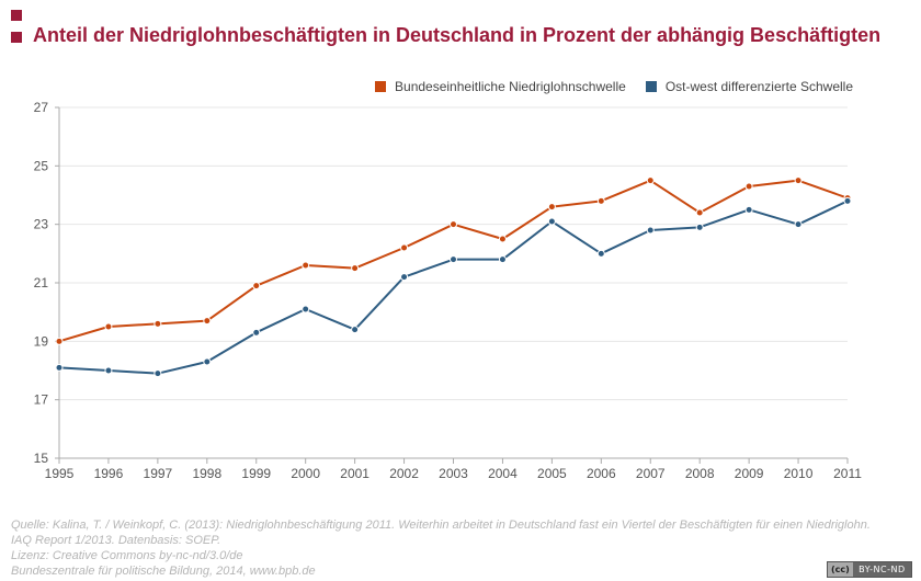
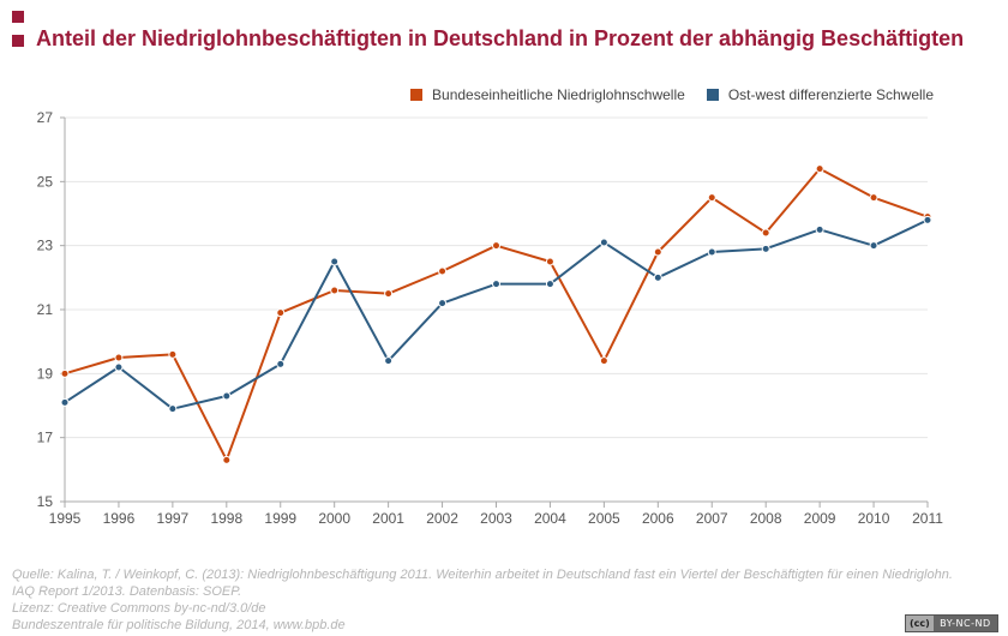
Ost-west differenzierte Schwelle/1996: 18.0 -> 19.2
Bundeseinheitliche Niedriglohnschwelle/1998: 19.7 -> 16.3
Ost-west differenzierte Schwelle/2000: 20.1 -> 22.5
Bundeseinheitliche Niedriglohnschwelle/2005: 23.6 -> 19.4
Bundeseinheitliche Niedriglohnschwelle/2006: 23.8 -> 22.8
Bundeseinheitliche Niedriglohnschwelle/2009: 24.3 -> 25.4
